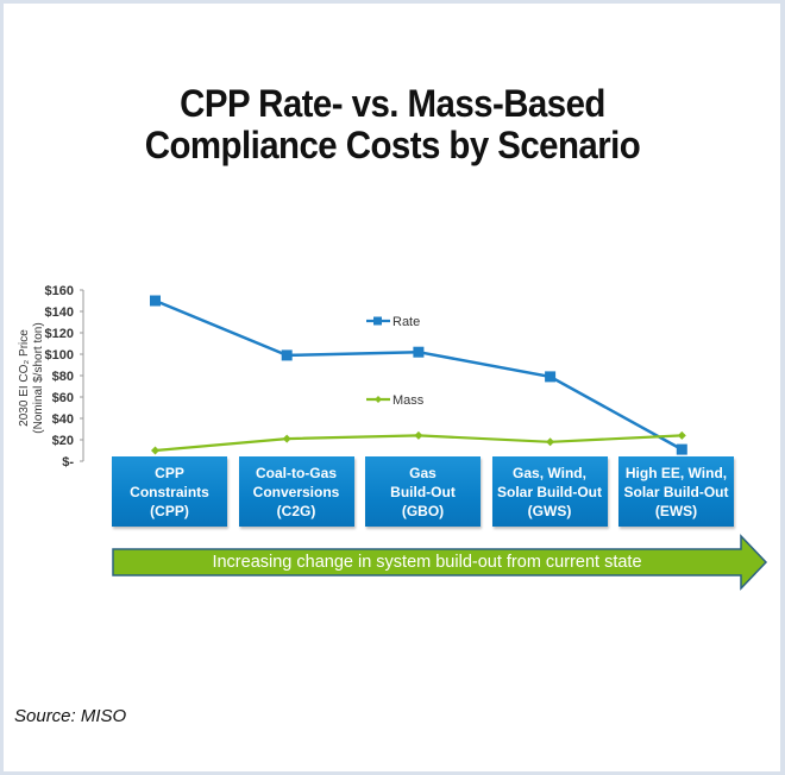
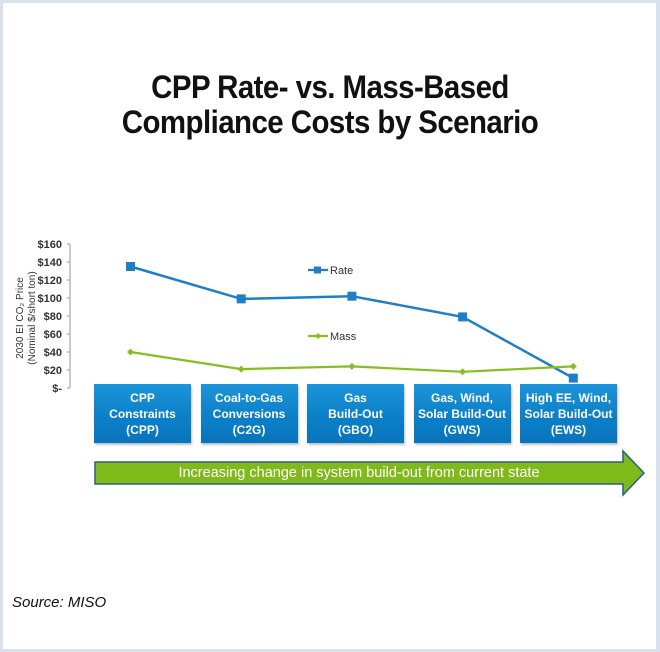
Rate/CPP: $150 -> $140
Mass/CPP: $10 -> $40
